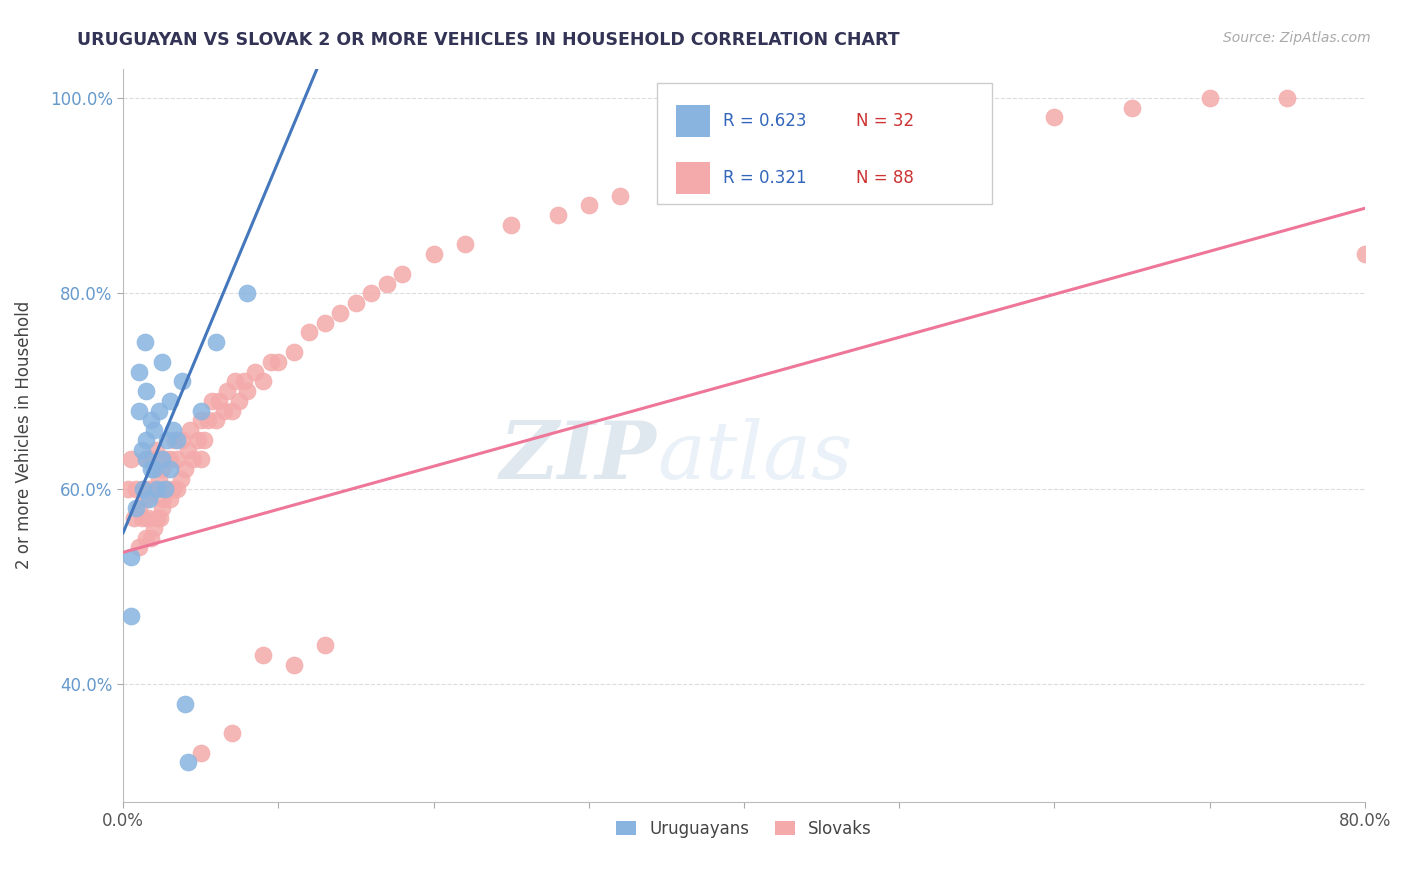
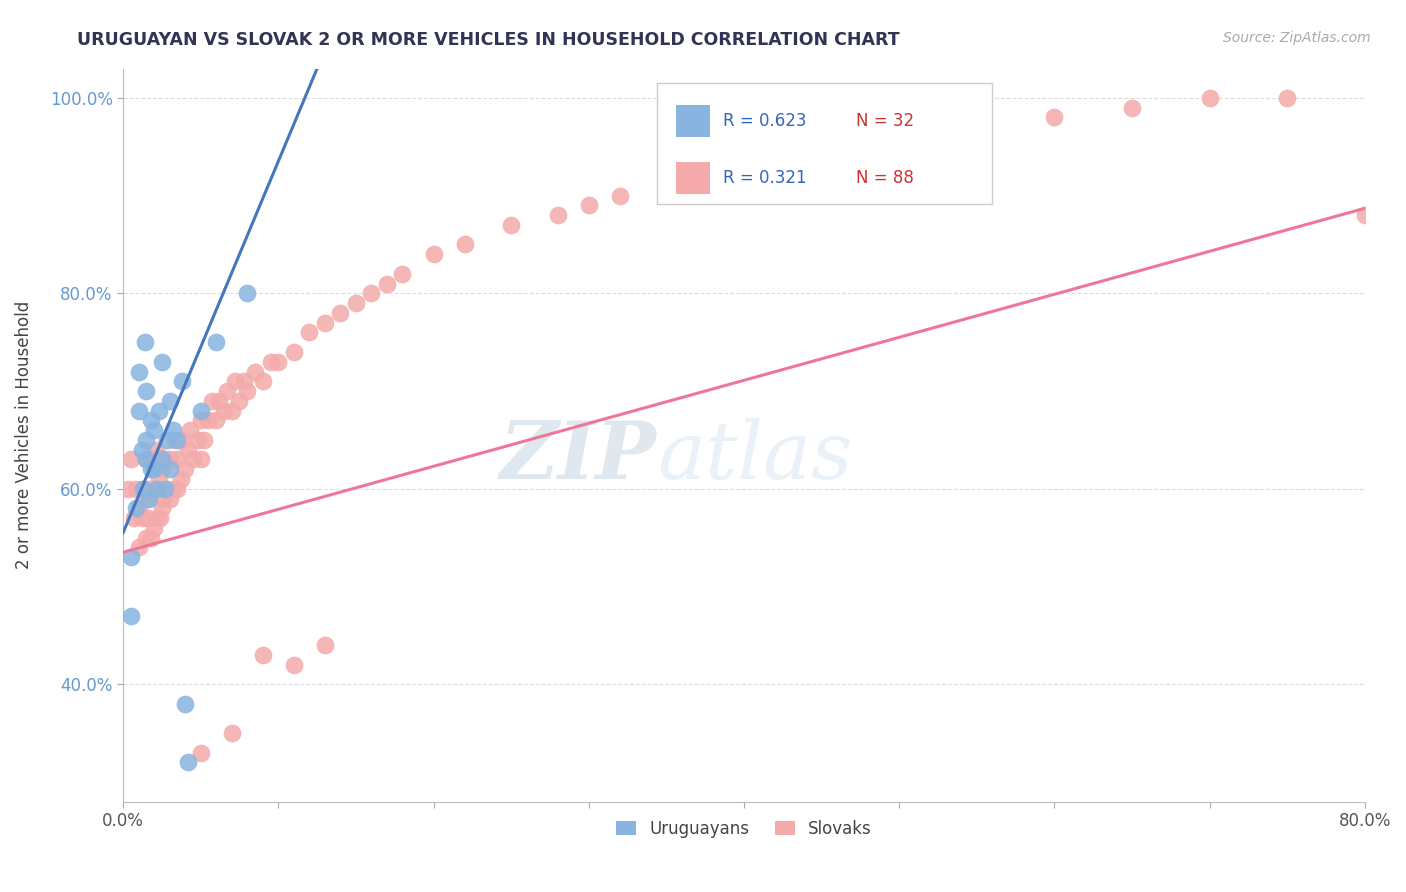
Slovaks/80.0%: 84% -> 88%
